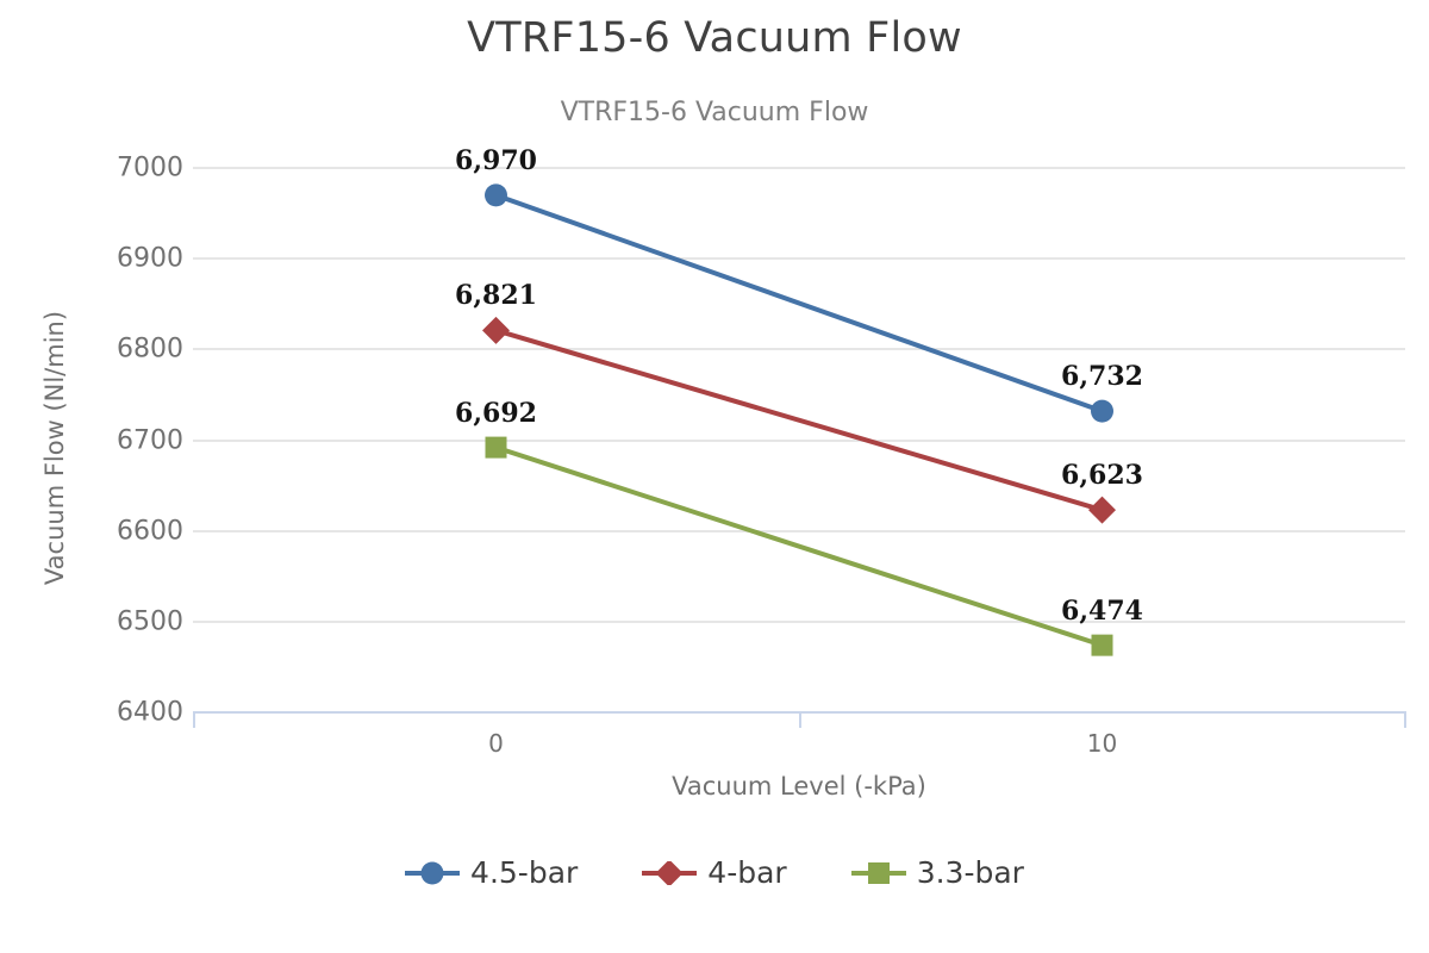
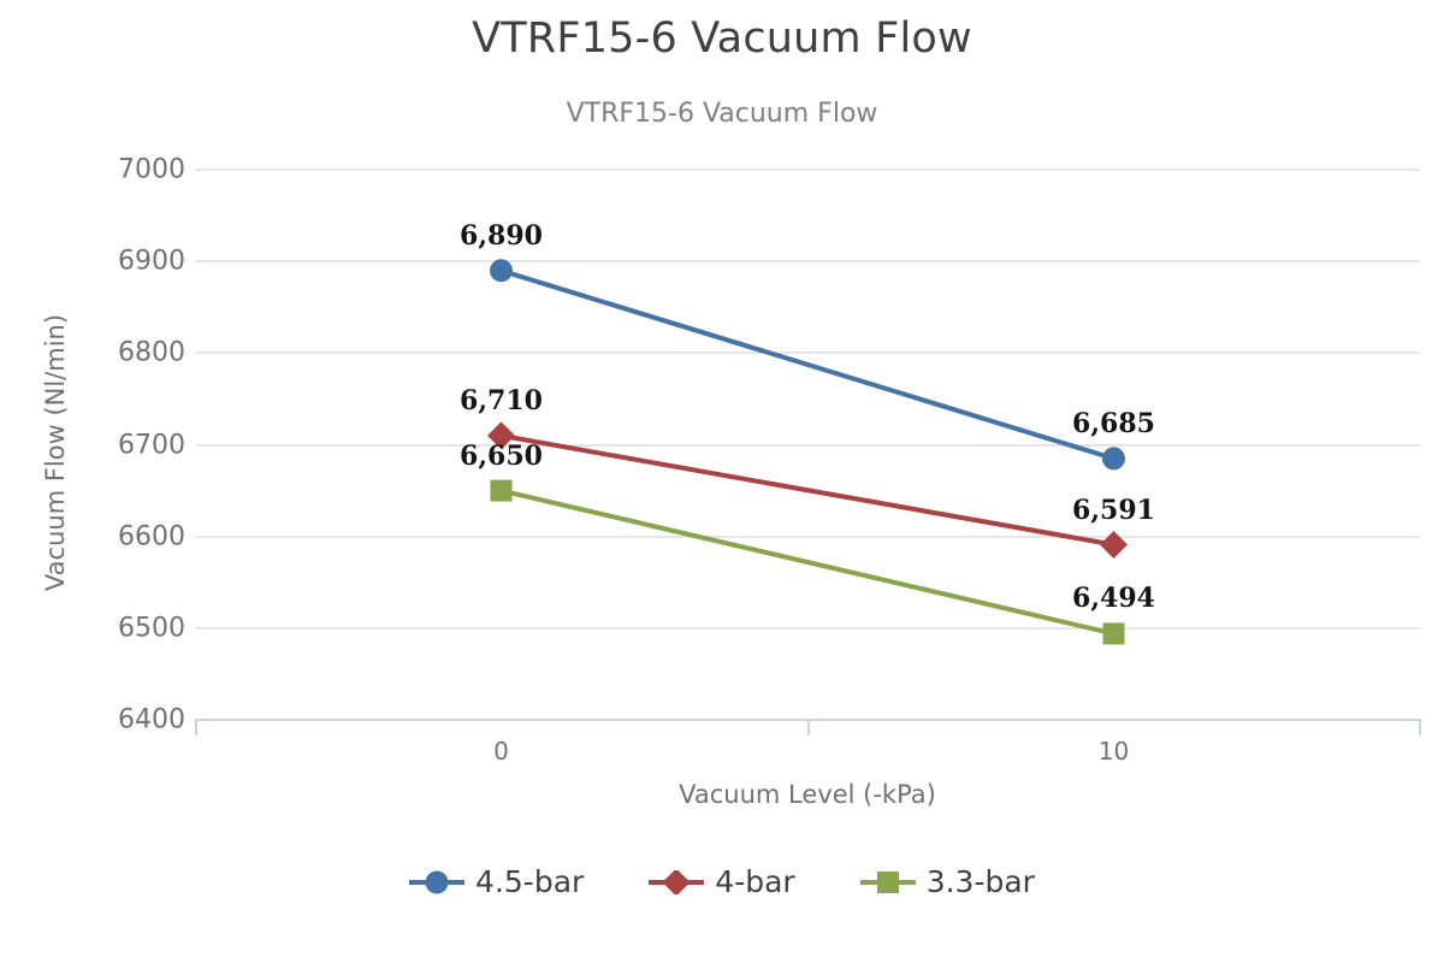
4.5-bar/0: 6,970 -> 6,890
4-bar/0: 6,821 -> 6,710
3.3-bar/0: 6,692 -> 6,650
4.5-bar/10: 6,732 -> 6,685
4-bar/10: 6,623 -> 6,591
3.3-bar/10: 6,474 -> 6,494
